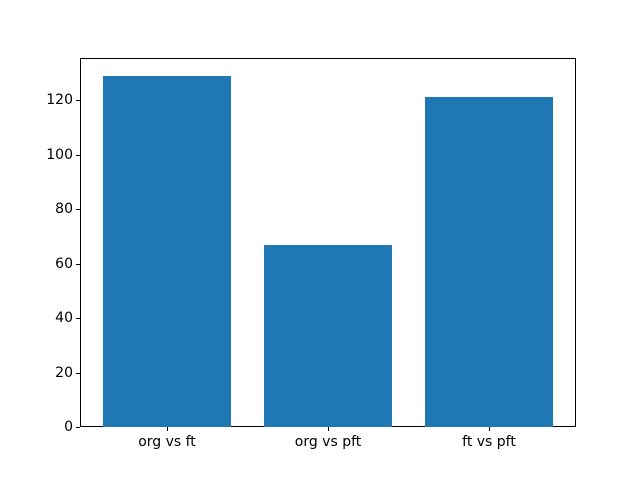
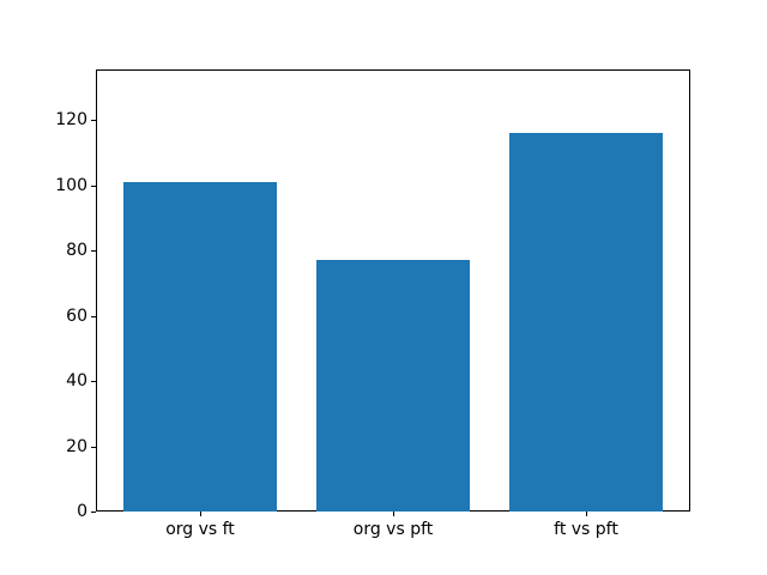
org vs ft: 129 -> 101
org vs pft: 67 -> 77
ft vs pft: 121 -> 116
